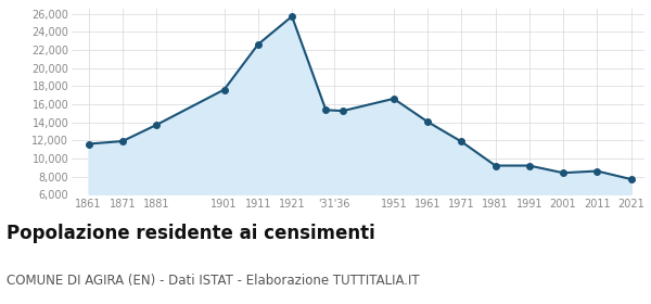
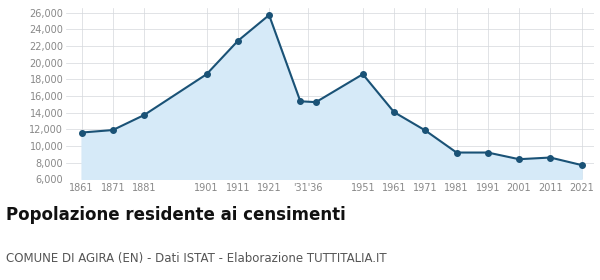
1901: 17,600 -> 18,600
1951: 16,600 -> 18,600
